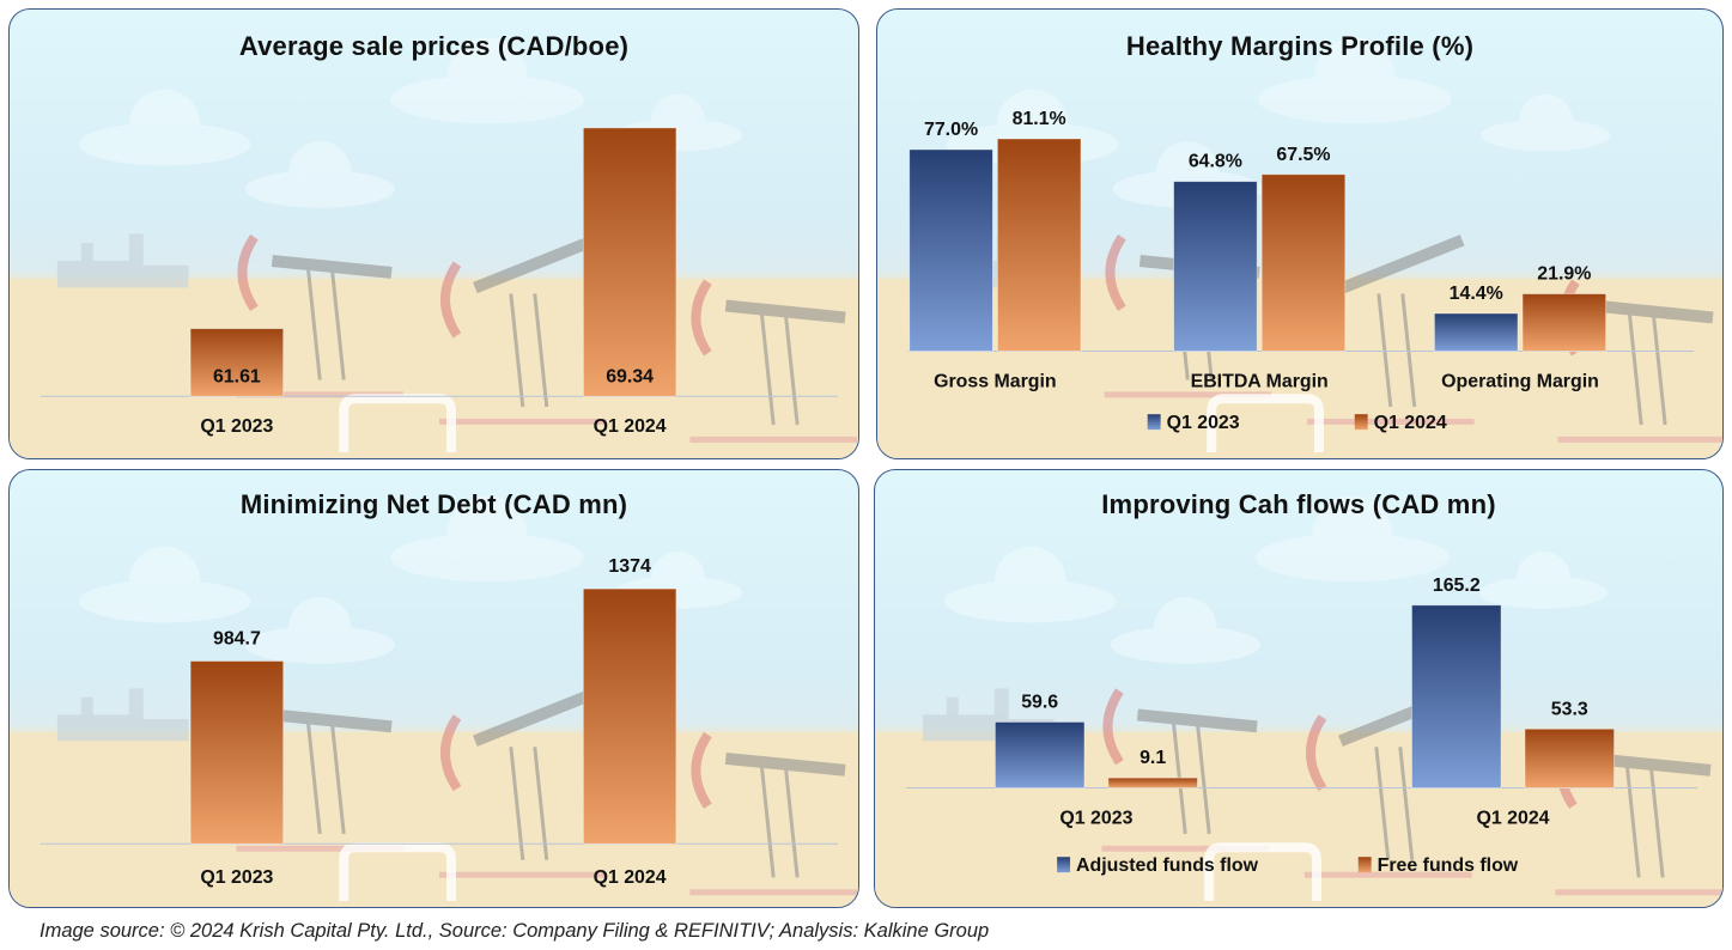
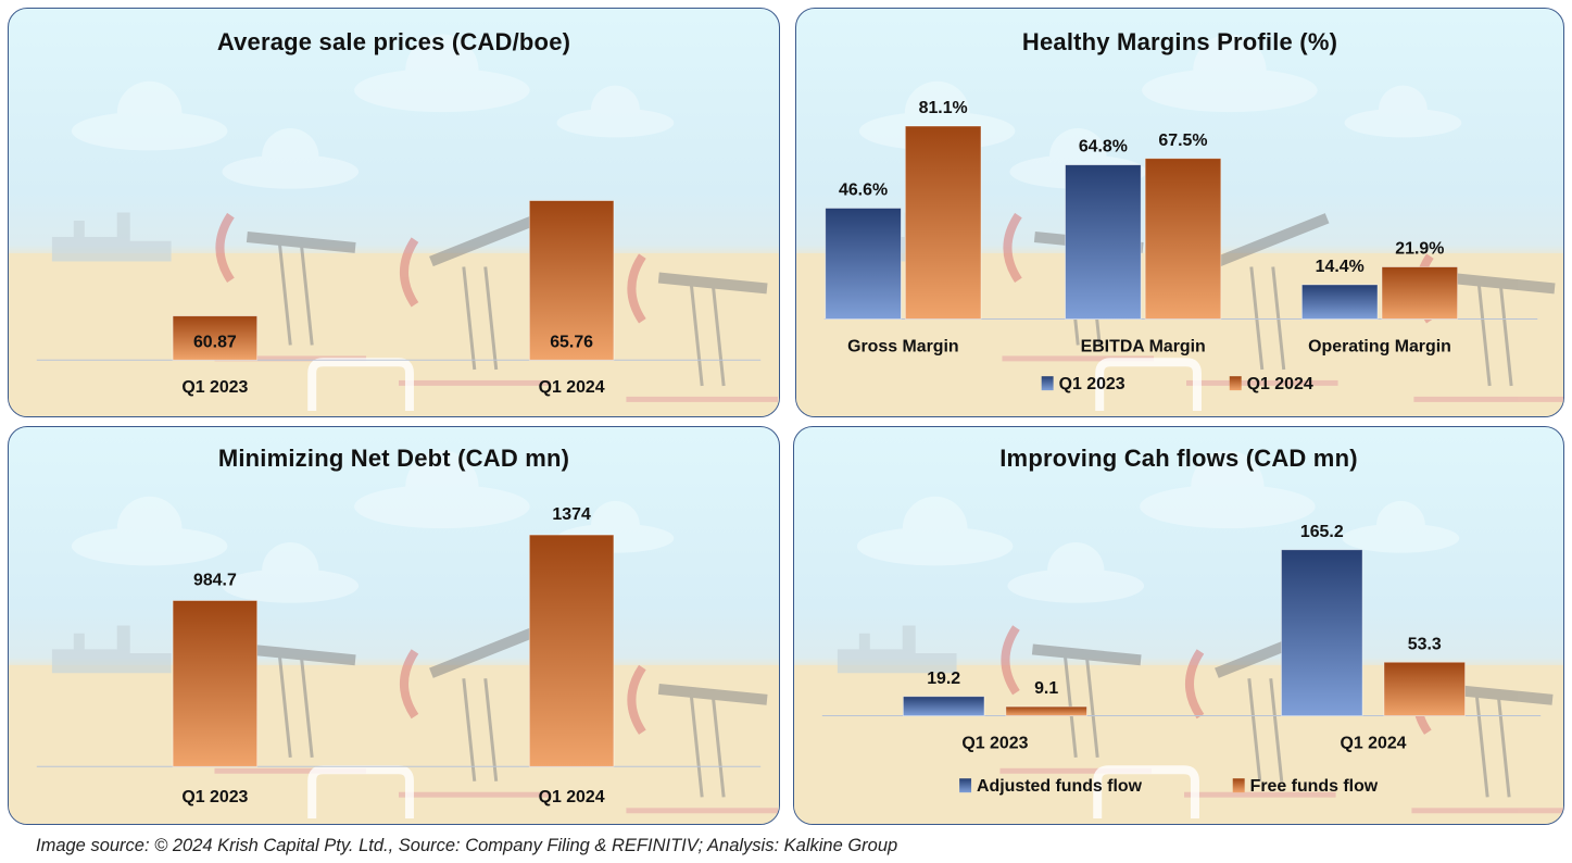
Average sale prices (CAD/boe)/Q1 2023: 61.61 -> 60.87
Average sale prices (CAD/boe)/Q1 2024: 69.34 -> 65.76
Healthy Margins Profile (%)/Q1 2023/Gross Margin: 77.0% -> 46.6%
Improving Cah flows (CAD mn)/Adjusted funds flow/Q1 2023: 59.6 -> 19.2
